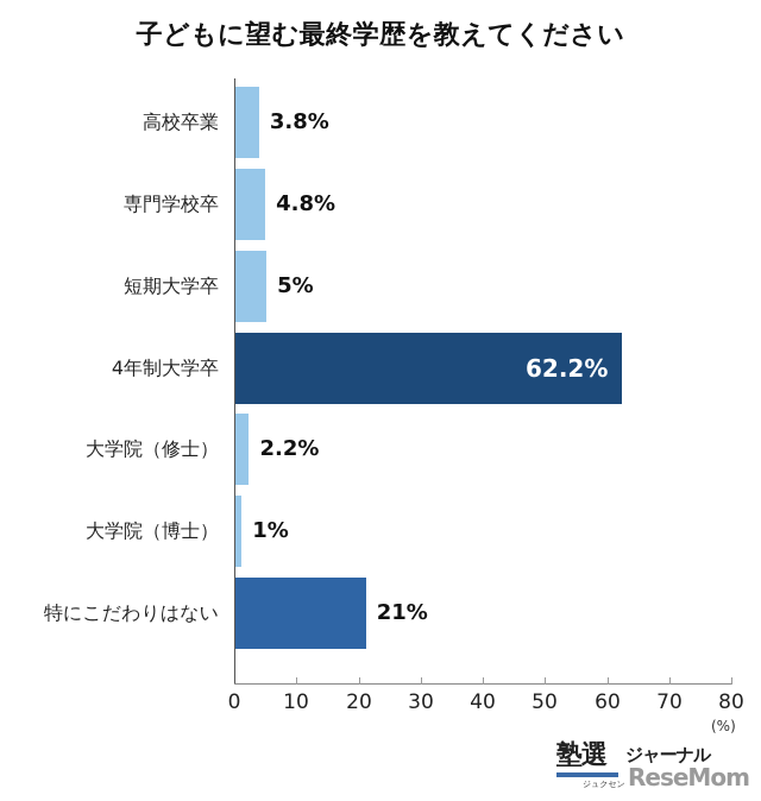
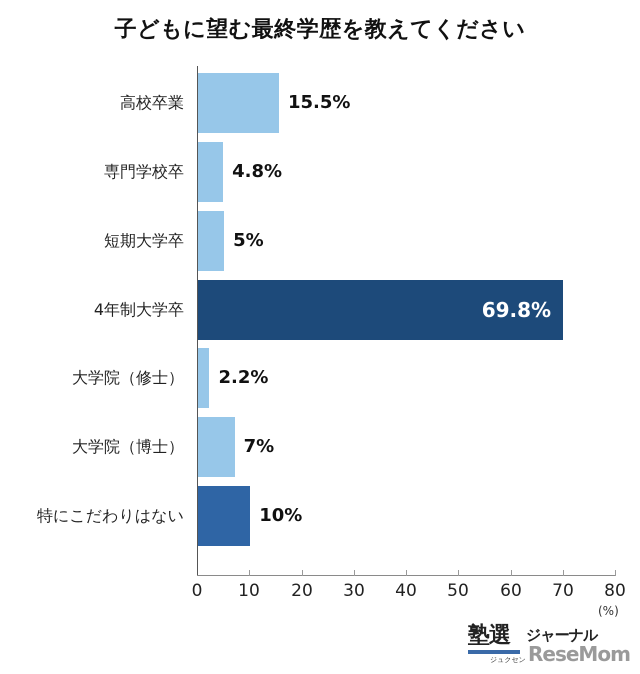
高校卒業: 3.8% -> 15.5%
4年制大学卒: 62.2% -> 69.8%
大学院（博士）: 1% -> 7%
特にこだわりはない: 21% -> 10%
